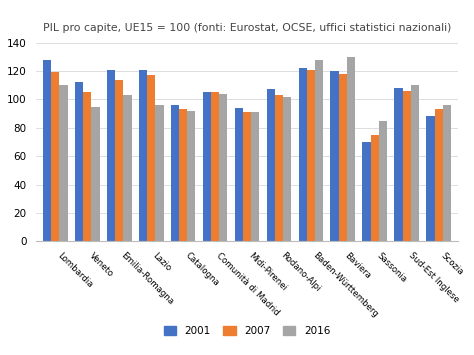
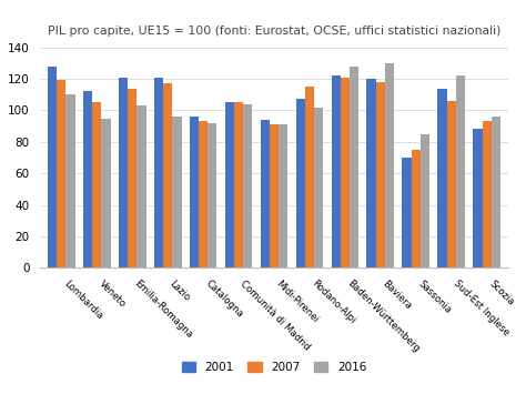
2007/Rodano-Alpi: 103 -> 115
2001/Sud-Est Inglese: 108 -> 114
2016/Sud-Est Inglese: 110 -> 122
